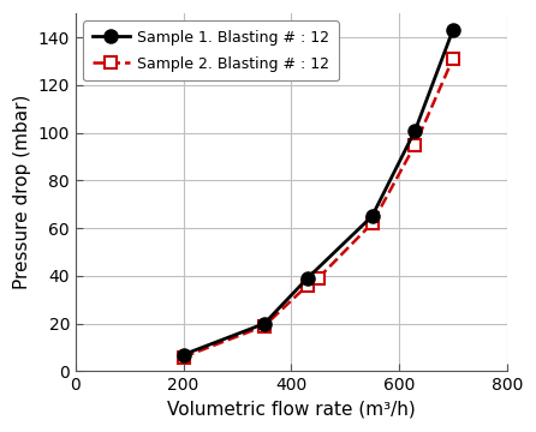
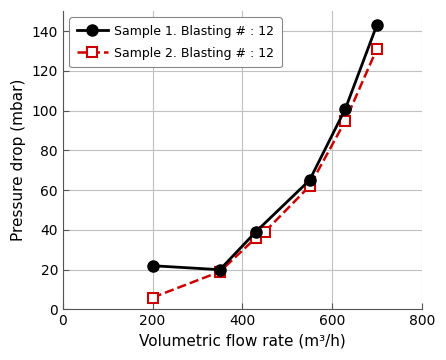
Sample 1. Blasting # : 12/200: 7 -> 22
